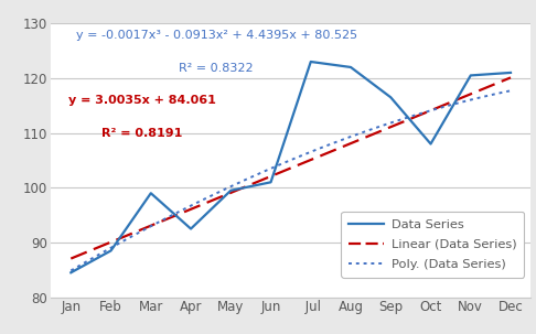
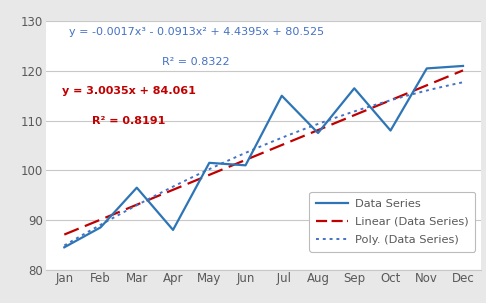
Data Series/Mar: 99.0 -> 96.5
Data Series/Apr: 92.5 -> 88.0
Data Series/May: 99.5 -> 101.5
Data Series/Jul: 123.0 -> 115.0
Data Series/Aug: 122.0 -> 107.5
